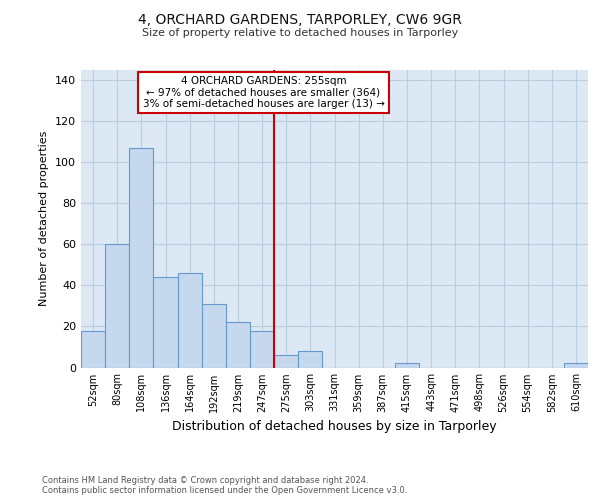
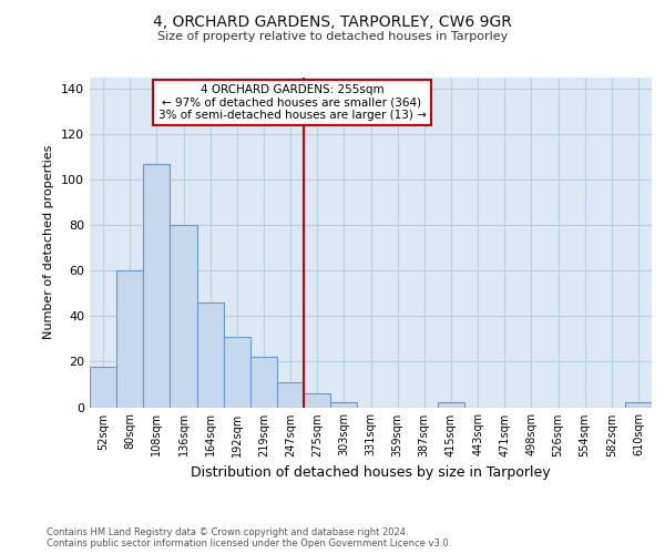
136sqm: 44 -> 80
247sqm: 18 -> 11
303sqm: 8 -> 2
